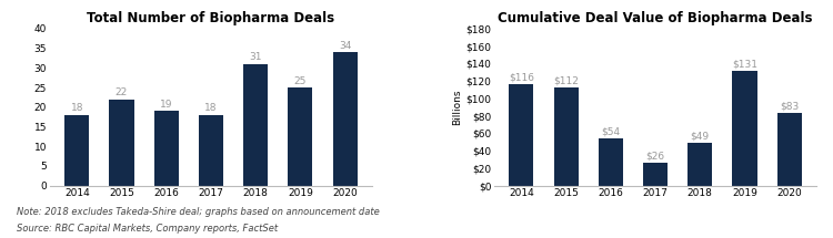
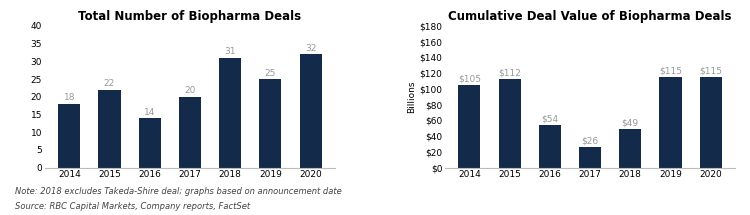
Total Number of Biopharma Deals/2016: 19 -> 14
Total Number of Biopharma Deals/2017: 18 -> 20
Total Number of Biopharma Deals/2020: 34 -> 32
Cumulative Deal Value of Biopharma Deals/2014: $116 -> $105
Cumulative Deal Value of Biopharma Deals/2019: $131 -> $115
Cumulative Deal Value of Biopharma Deals/2020: $83 -> $115
